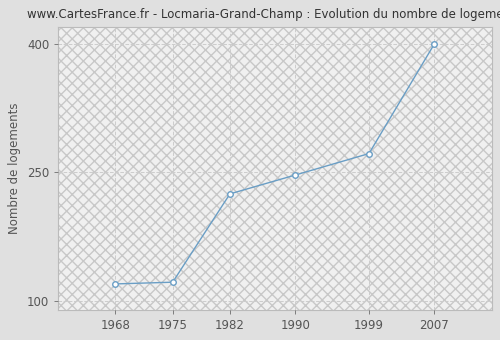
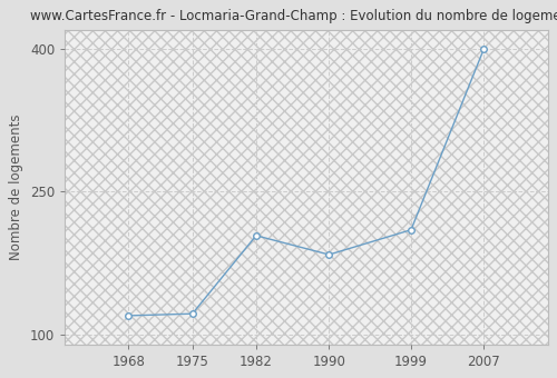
1982: 225 -> 204
1990: 247 -> 184
1999: 272 -> 210
